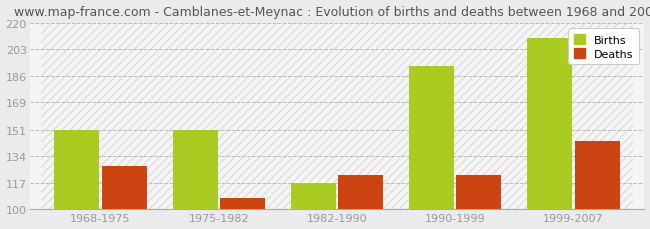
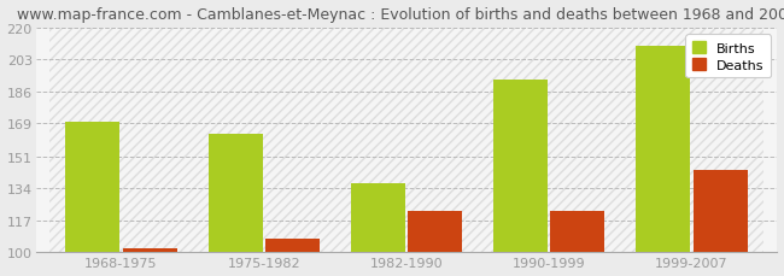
Births/1968-1975: 151 -> 170
Deaths/1968-1975: 128 -> 102
Births/1975-1982: 151 -> 163
Births/1982-1990: 117 -> 137
